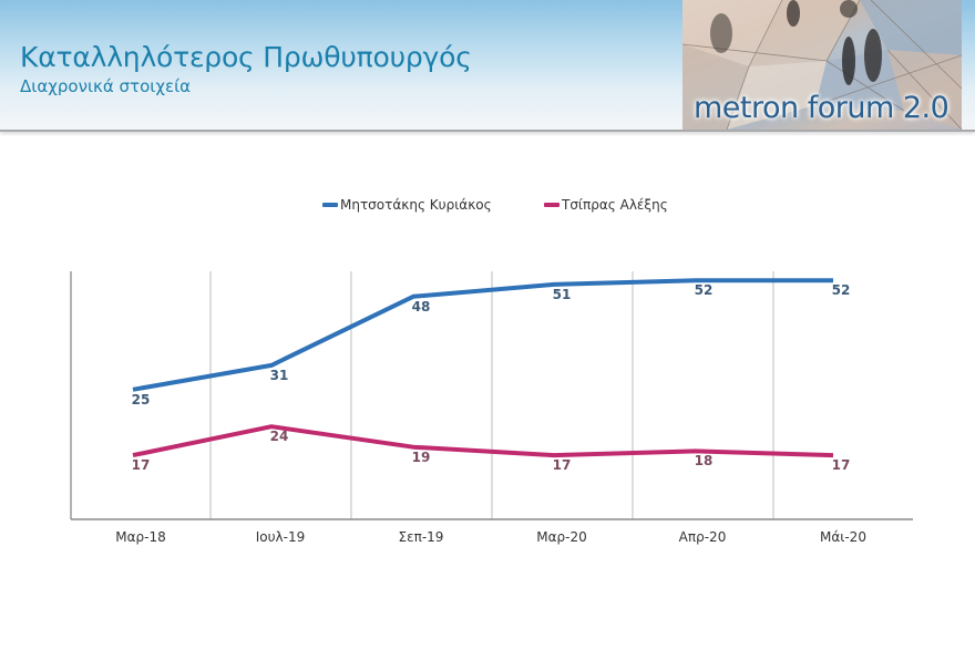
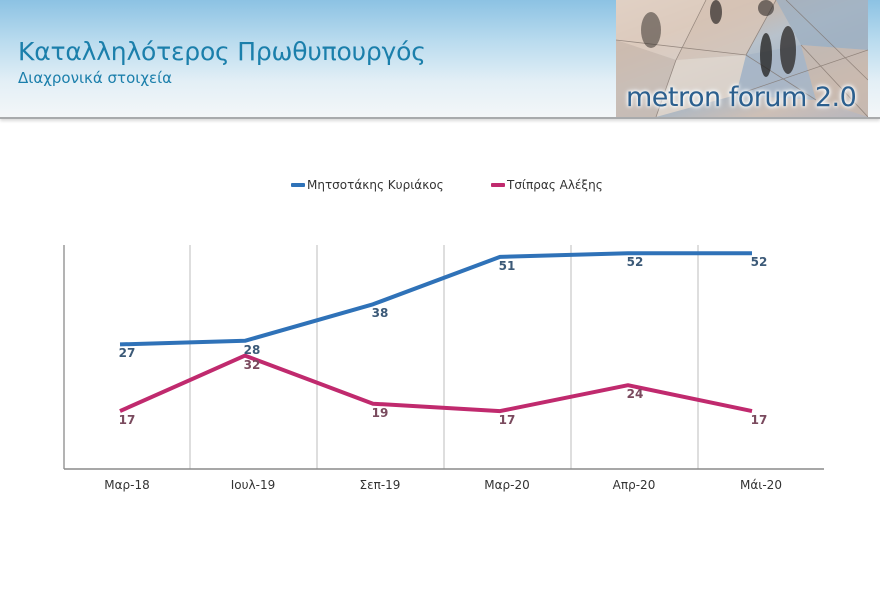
Μητσοτάκης Κυριάκος/Μαρ-18: 25 -> 27
Μητσοτάκης Κυριάκος/Ιουλ-19: 31 -> 28
Τσίπρας Αλέξης/Ιουλ-19: 24 -> 32
Μητσοτάκης Κυριάκος/Σεπ-19: 48 -> 38
Τσίπρας Αλέξης/Απρ-20: 18 -> 24
